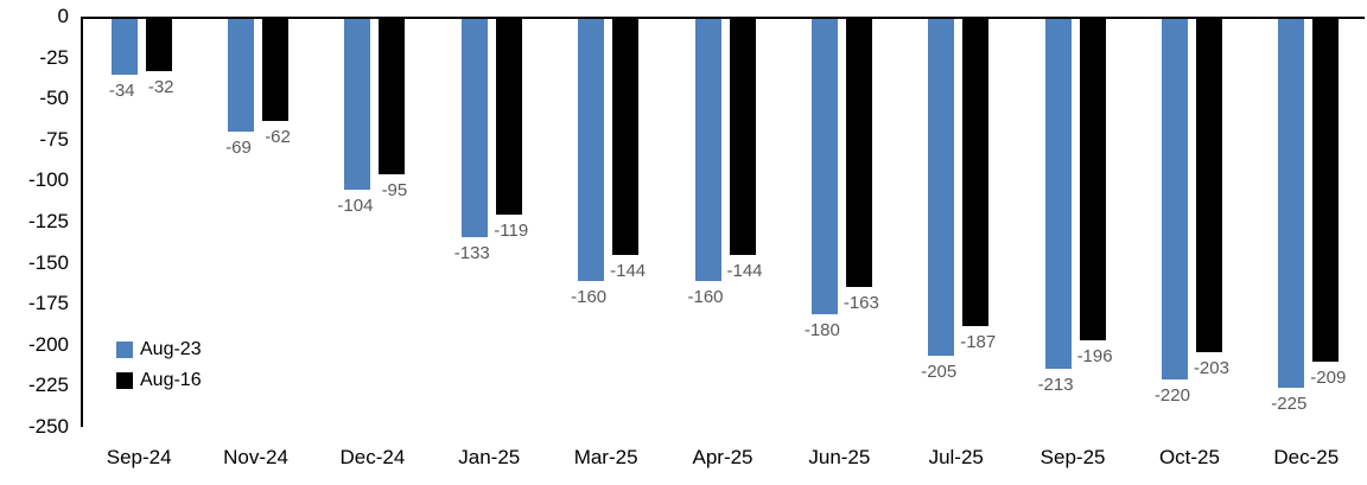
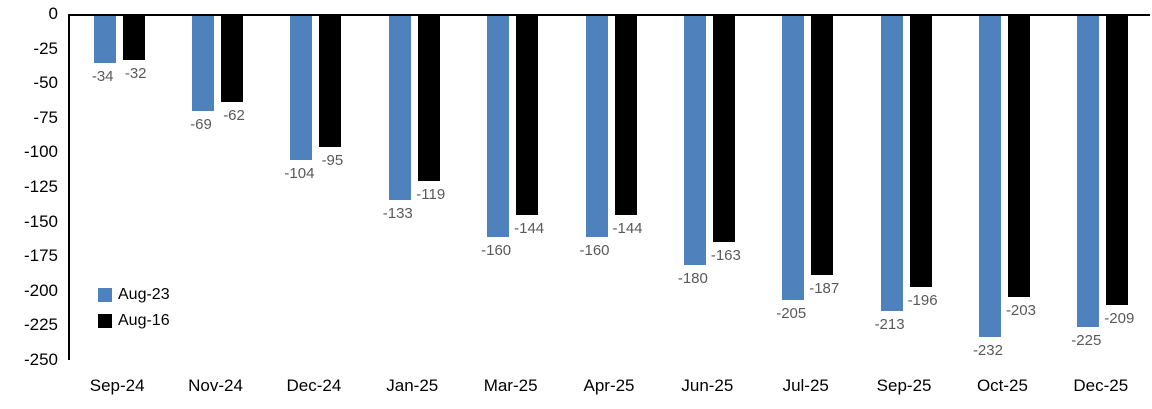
Aug-23/Oct-25: -220 -> -232
